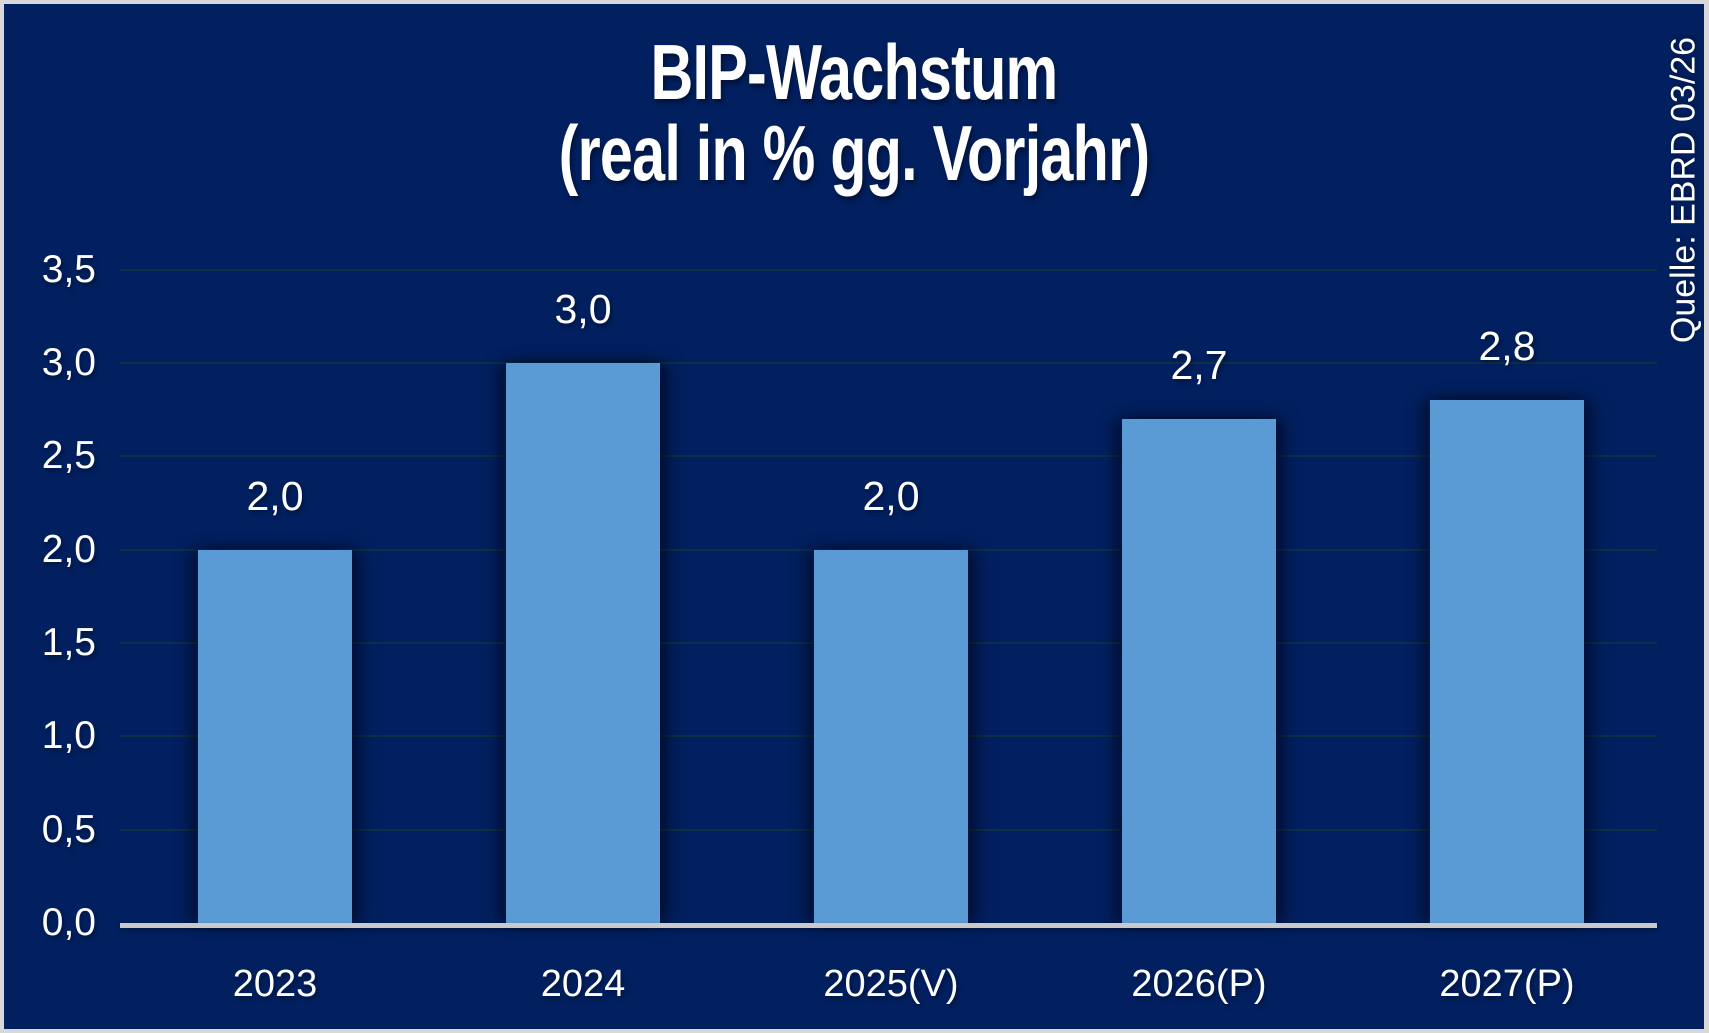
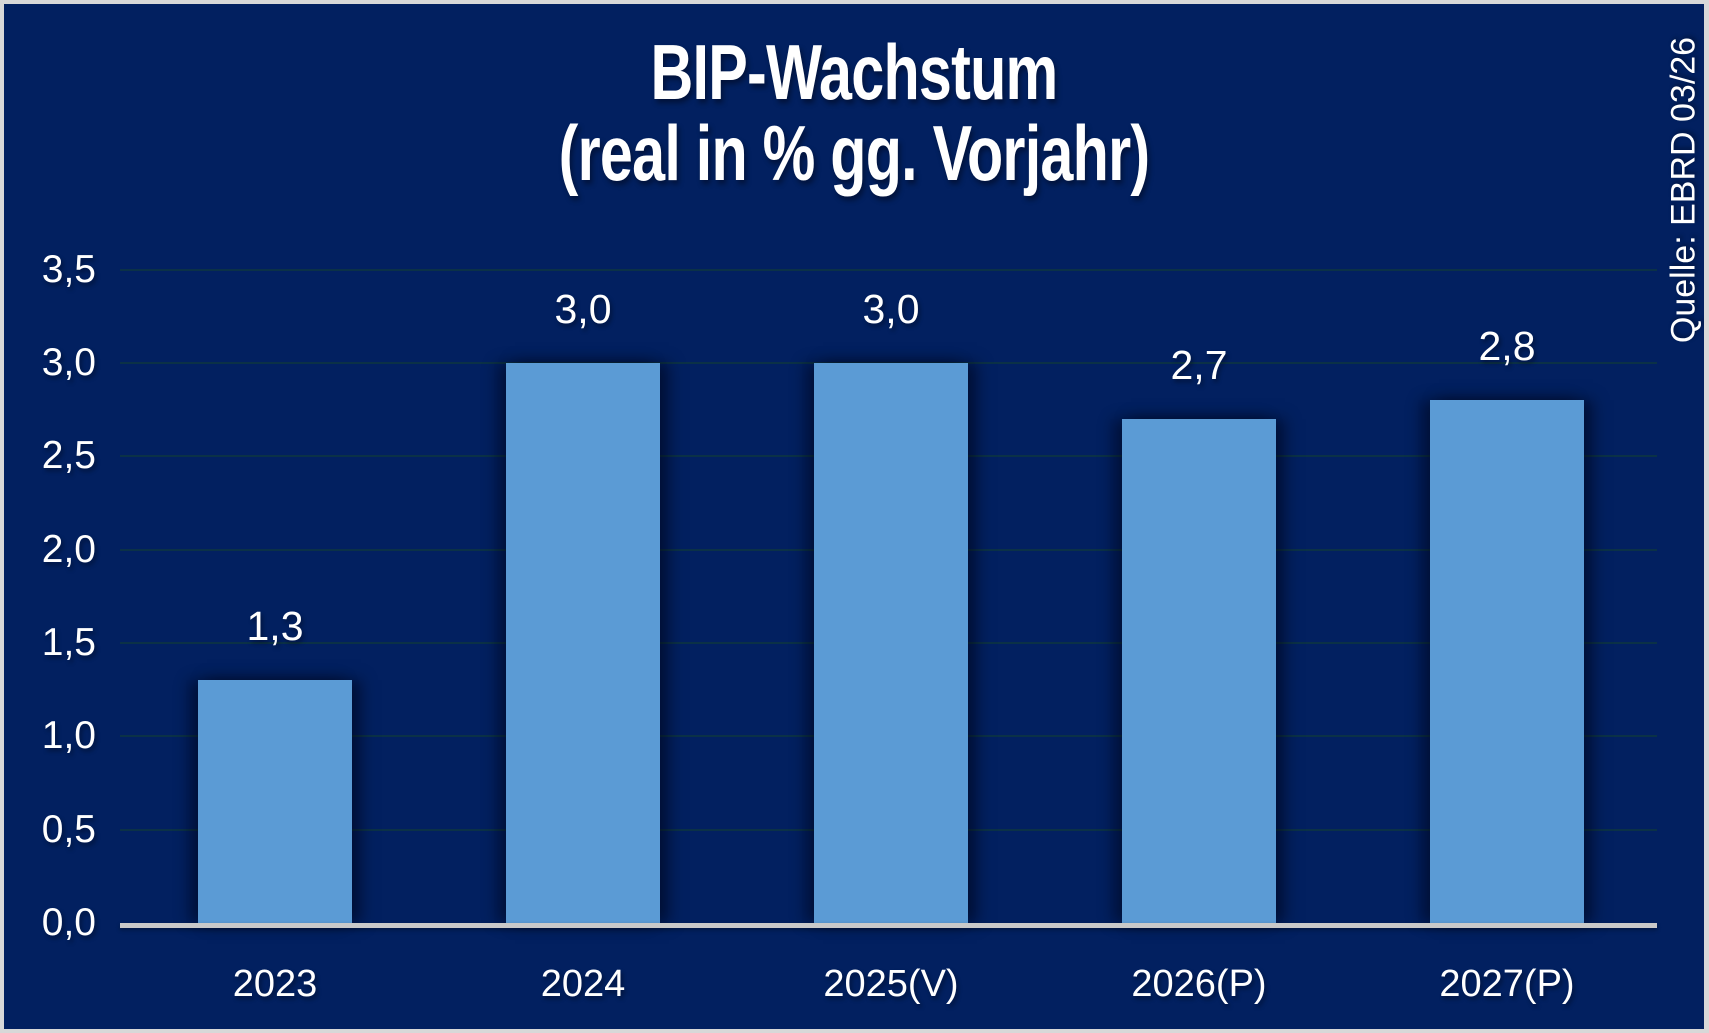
2023: 2,0 -> 1,3
2025(V): 2,0 -> 3,0
